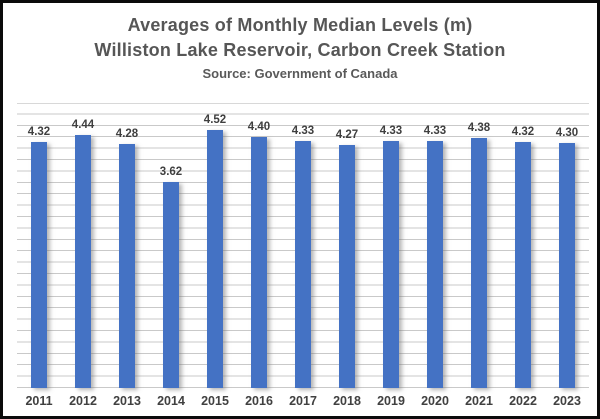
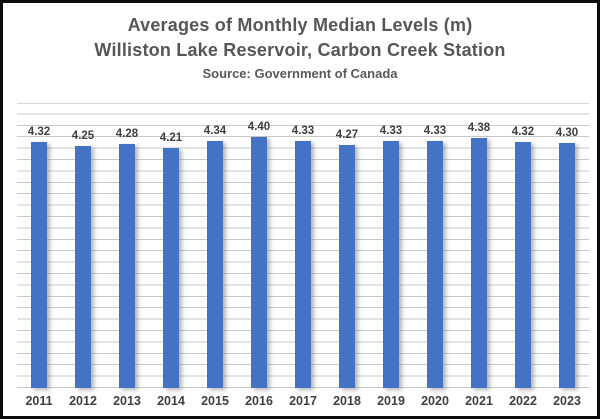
2012: 4.44 -> 4.25
2014: 3.62 -> 4.21
2015: 4.52 -> 4.34
